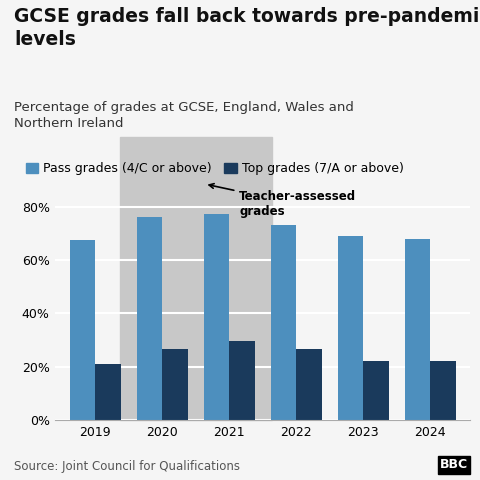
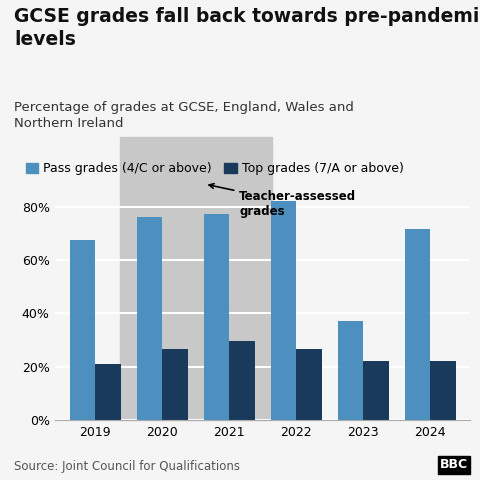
Pass grades (4/C or above)/2022: 73.2% -> 82.0%
Pass grades (4/C or above)/2023: 68.9% -> 37.0%
Pass grades (4/C or above)/2024: 68.0% -> 71.5%
